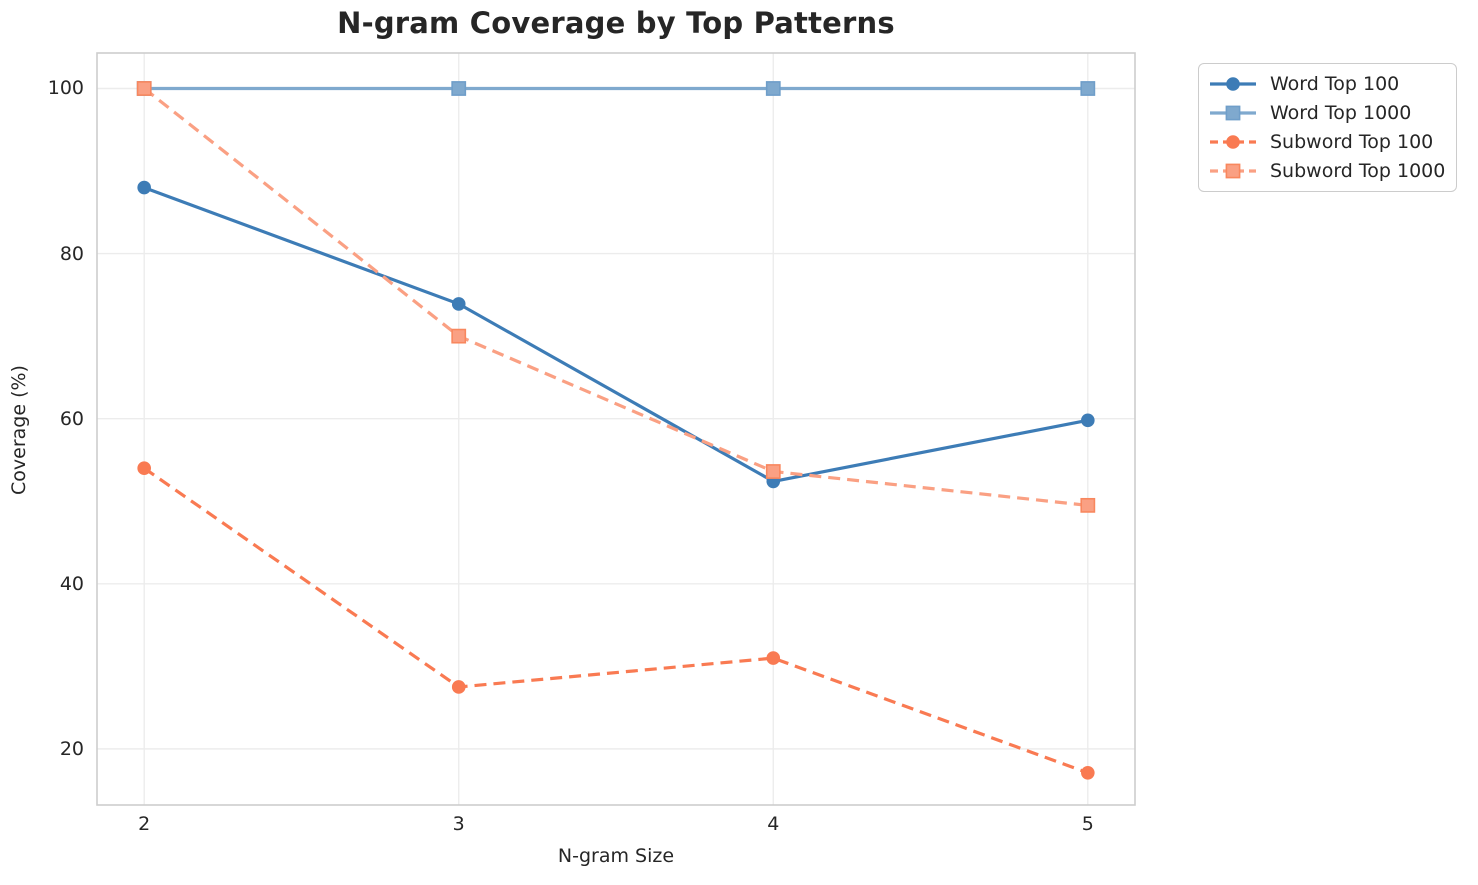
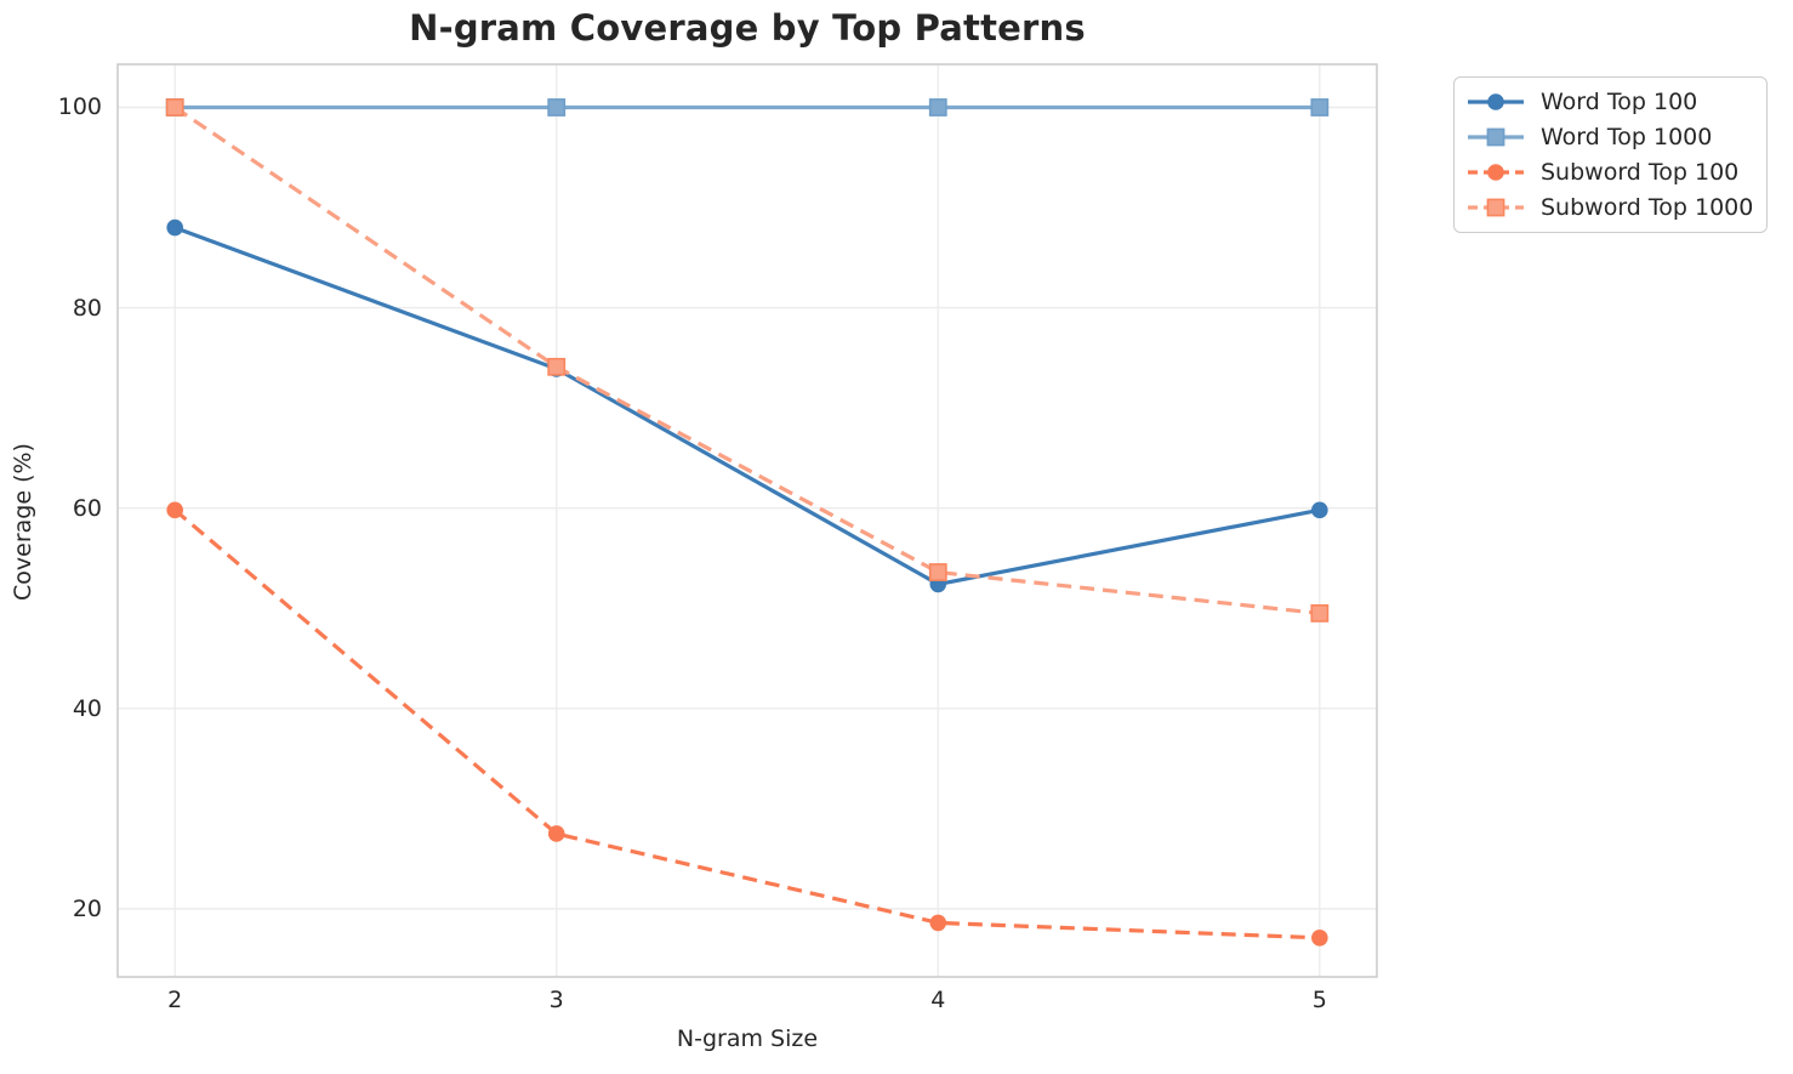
Subword Top 100/2: 54 -> 60
Subword Top 1000/3: 70 -> 74
Subword Top 100/4: 31 -> 19
